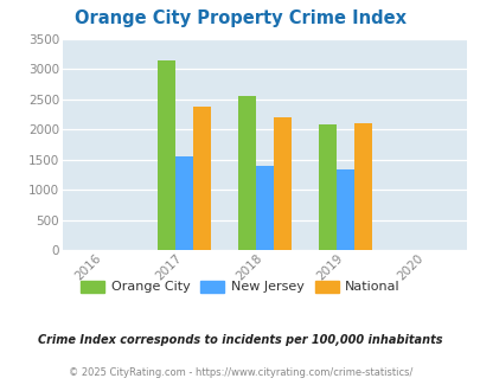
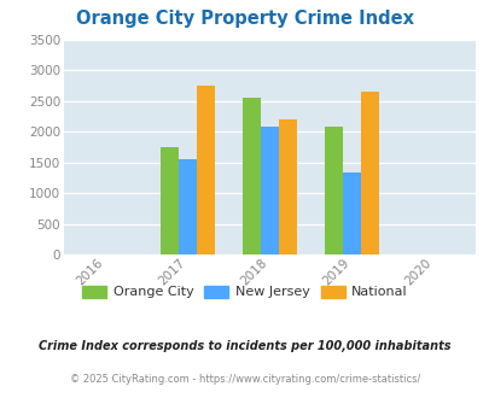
Orange City/2017: 3150 -> 1760
National/2017: 2380 -> 2760
New Jersey/2018: 1400 -> 2080
National/2019: 2100 -> 2660
